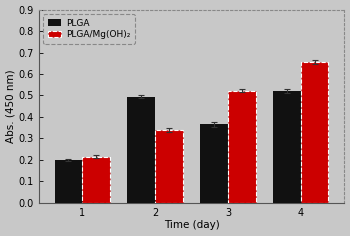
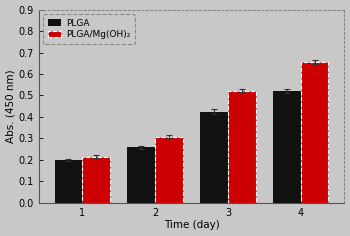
PLGA/2: 0.495 -> 0.258
PLGA/Mg(OH)₂/2: 0.340 -> 0.308
PLGA/3: 0.365 -> 0.425
